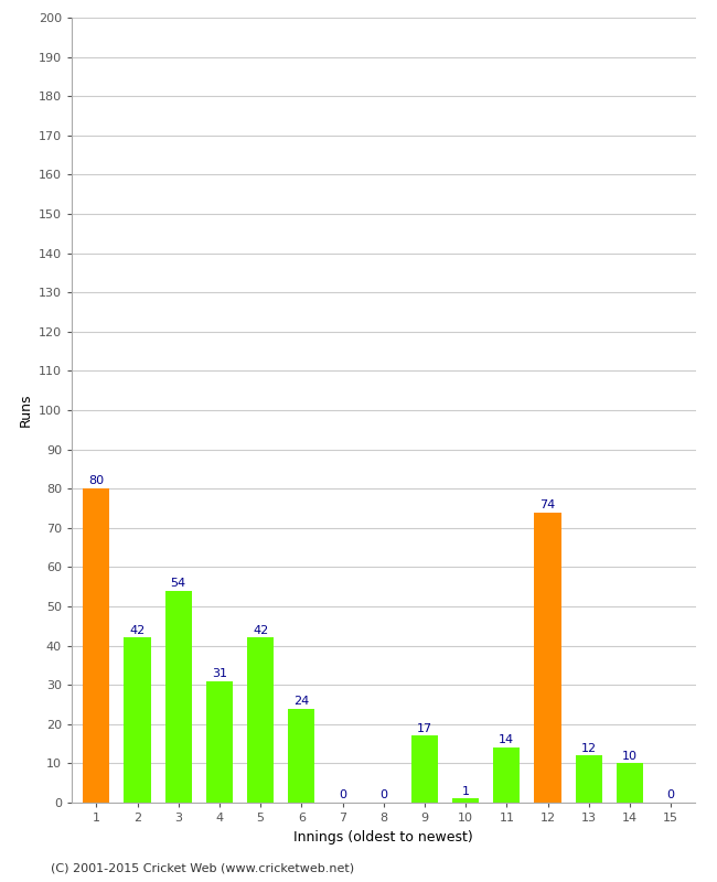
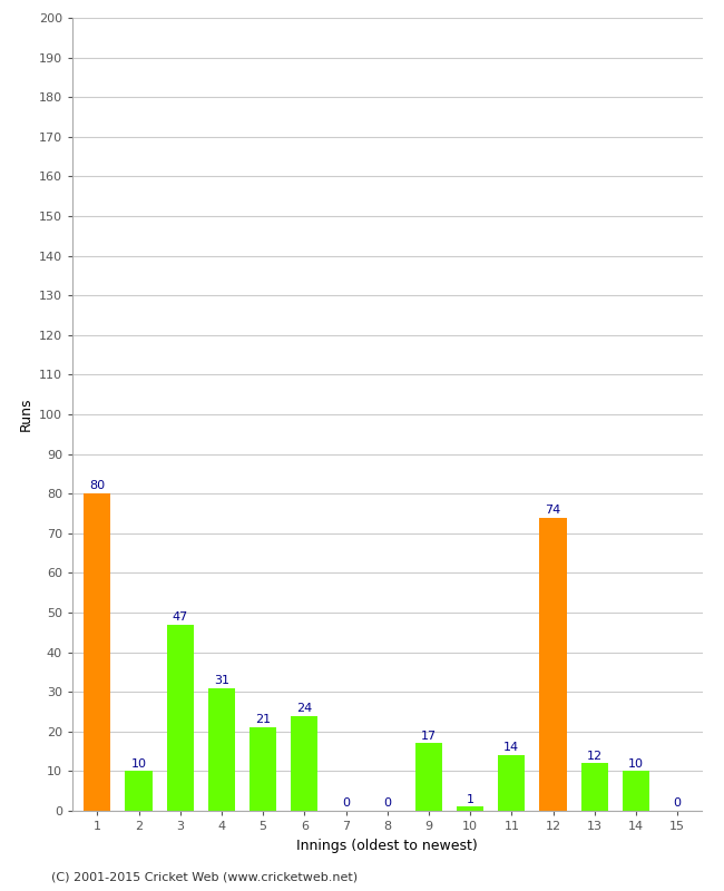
2: 42 -> 10
3: 54 -> 47
5: 42 -> 21
